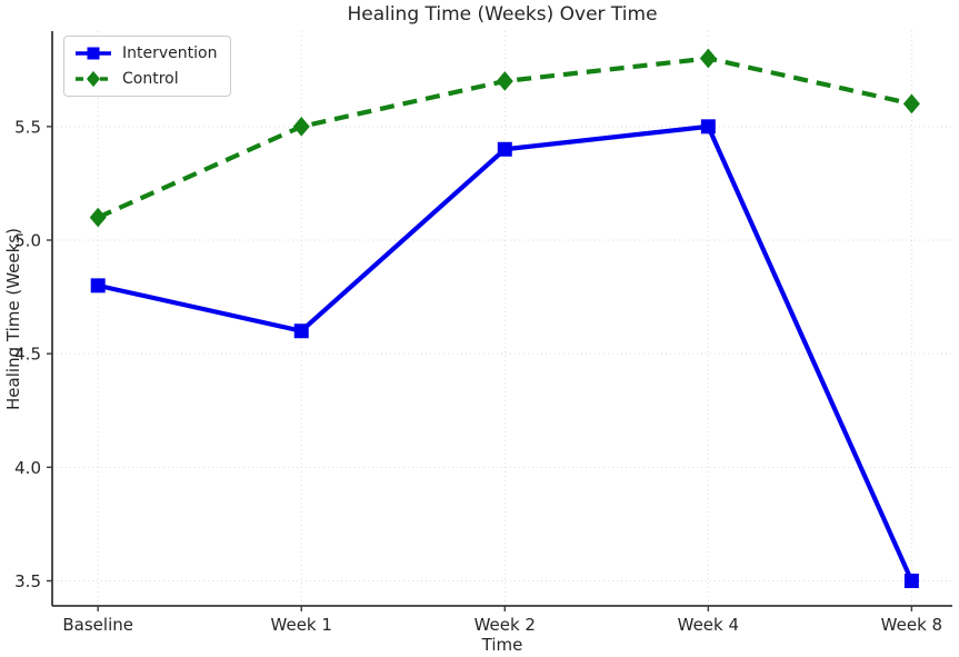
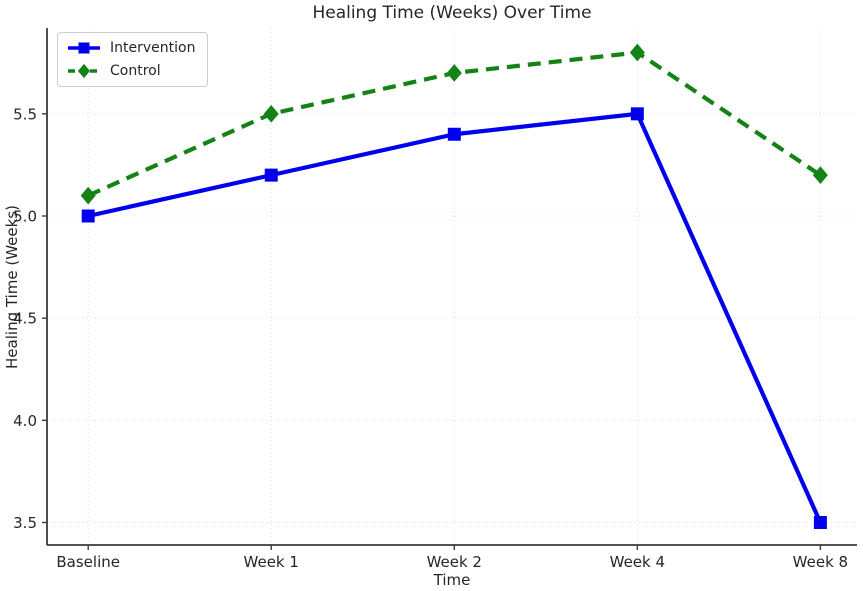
Intervention/Baseline: 4.8 -> 5.0
Intervention/Week 1: 4.6 -> 5.2
Control/Week 8: 5.6 -> 5.2
